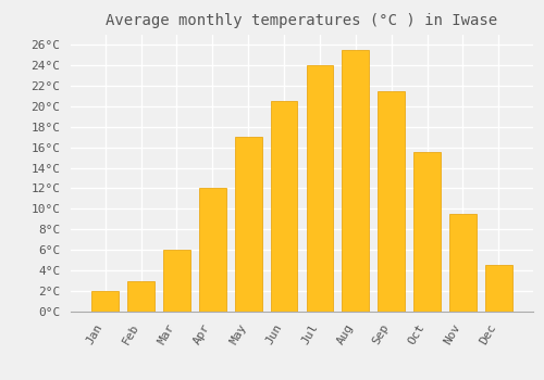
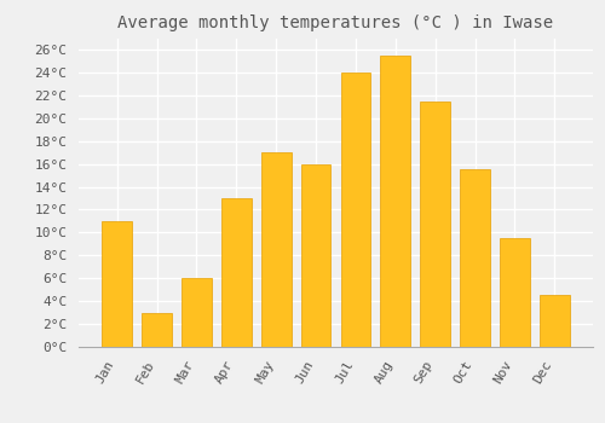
Jan: 2.0°C -> 11.0°C
Apr: 12.0°C -> 13.0°C
Jun: 20.5°C -> 16.0°C
